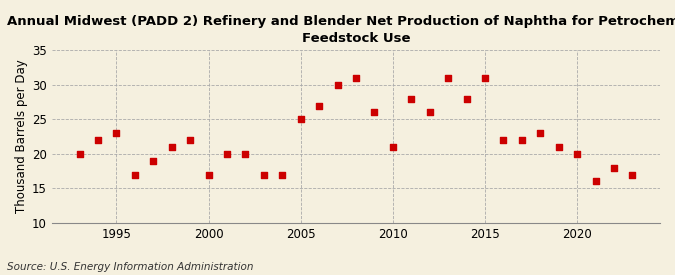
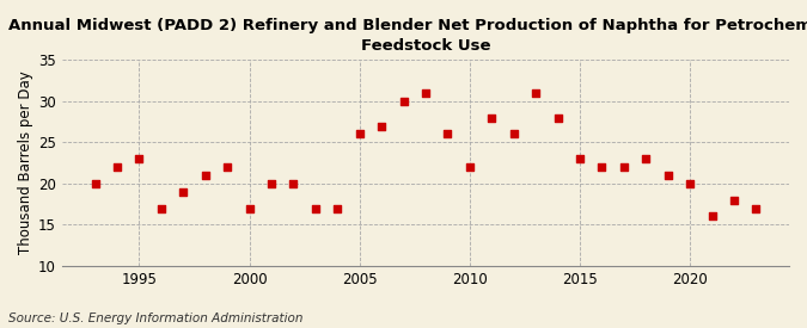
2005: 25 -> 26
2010: 21 -> 22
2015: 31 -> 23
